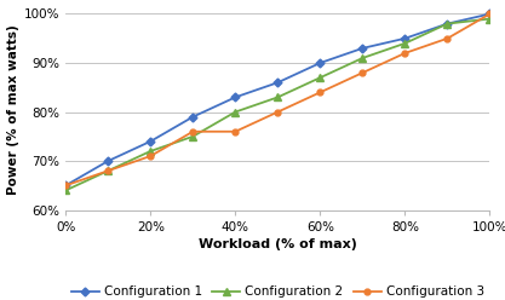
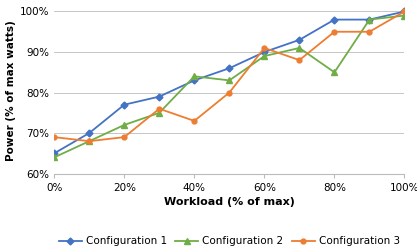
Configuration 3/0%: 65% -> 69%
Configuration 1/20%: 74% -> 77%
Configuration 3/20%: 71% -> 69%
Configuration 2/40%: 80% -> 84%
Configuration 3/40%: 76% -> 73%
Configuration 2/60%: 87% -> 89%
Configuration 3/60%: 84% -> 91%
Configuration 1/80%: 95% -> 98%
Configuration 2/80%: 94% -> 85%
Configuration 3/80%: 92% -> 95%
